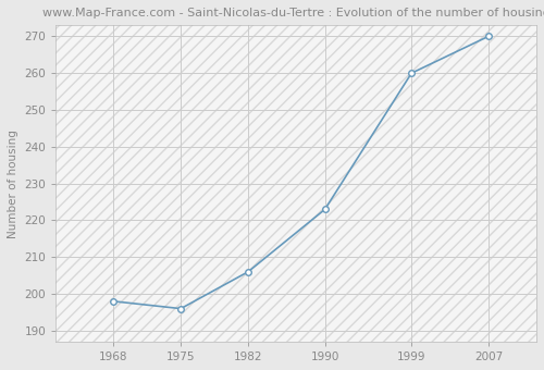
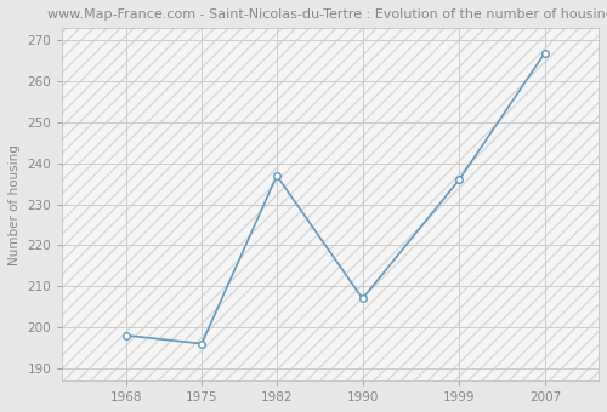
1982: 206 -> 237
1990: 223 -> 207
1999: 260 -> 236
2007: 270 -> 267
